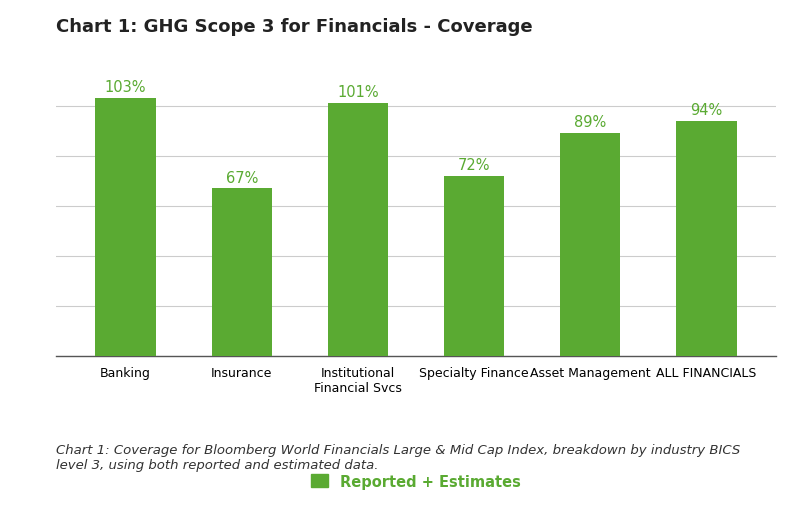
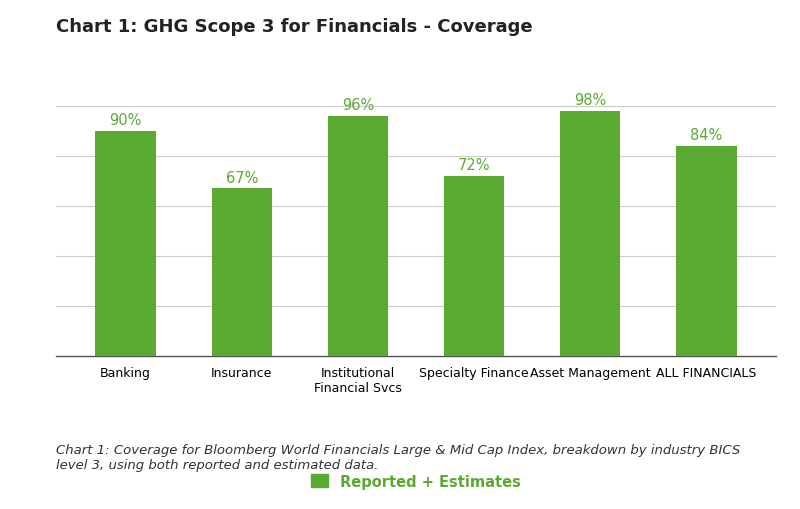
Banking: 103% -> 90%
Institutional Financial Svcs: 101% -> 96%
Asset Management: 89% -> 98%
ALL FINANCIALS: 94% -> 84%
